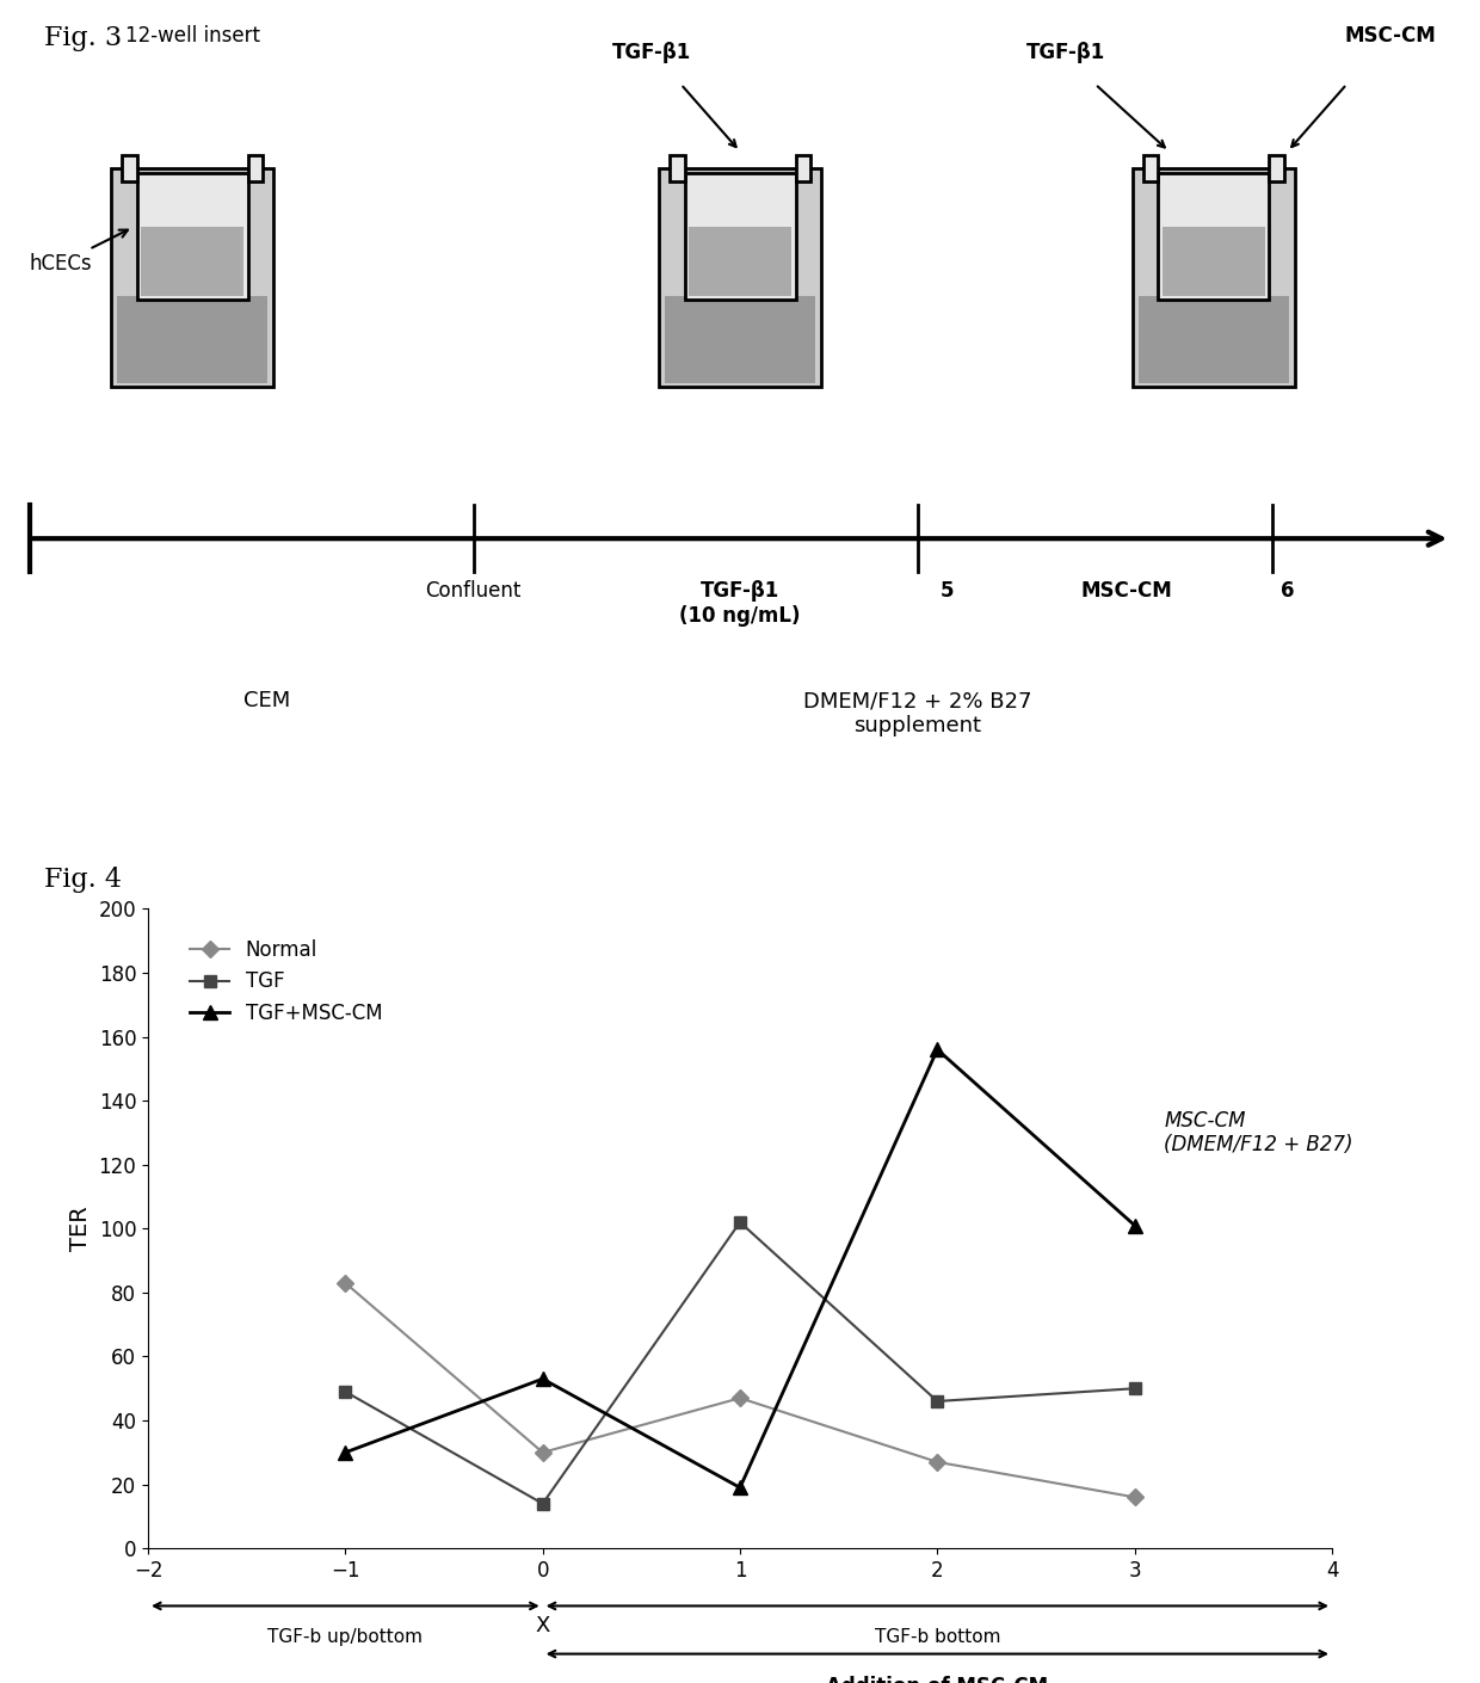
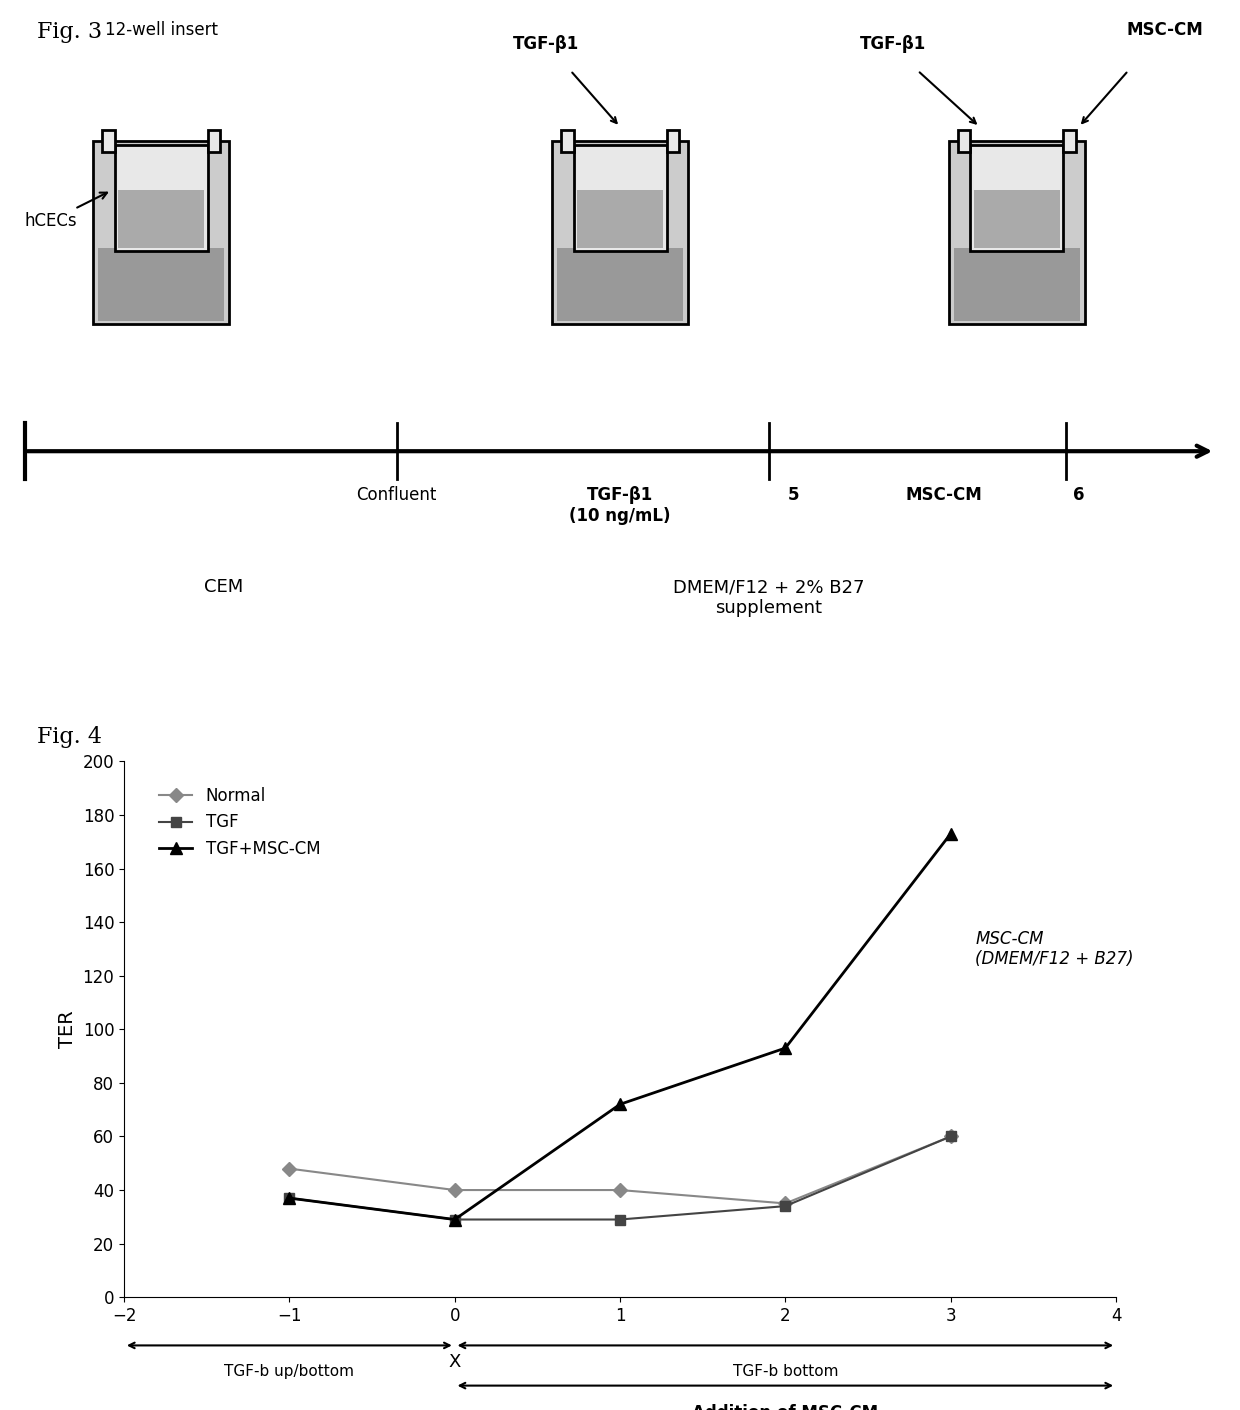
Normal/−1: 83 -> 48
TGF/−1: 49 -> 37
TGF+MSC-CM/−1: 30 -> 37
Normal/0: 30 -> 40
TGF/0: 14 -> 29
TGF+MSC-CM/0: 53 -> 29
Normal/1: 47 -> 40
TGF/1: 102 -> 29
TGF+MSC-CM/1: 19 -> 72
Normal/2: 27 -> 35
TGF/2: 46 -> 34
TGF+MSC-CM/2: 156 -> 93
Normal/3: 16 -> 60
TGF/3: 50 -> 60
TGF+MSC-CM/3: 101 -> 173
